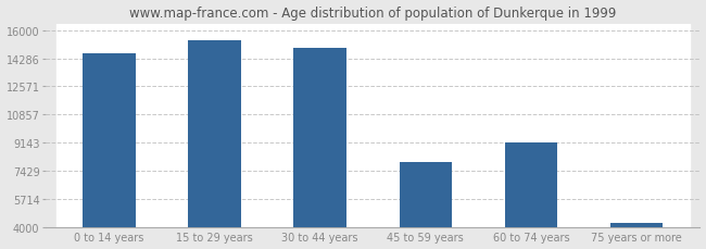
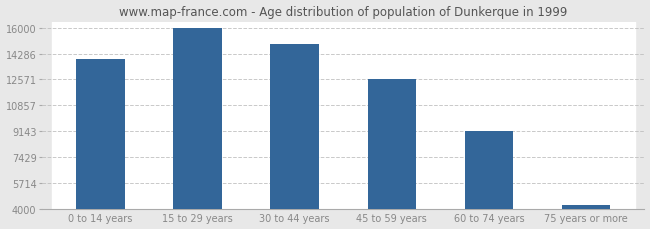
0 to 14 years: 14600 -> 13900
15 to 29 years: 15400 -> 16000
45 to 59 years: 8000 -> 12600
